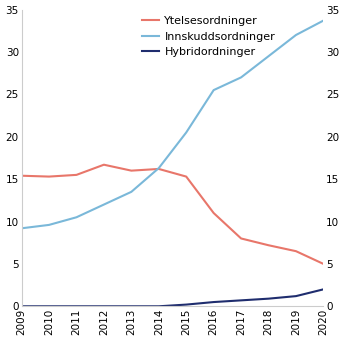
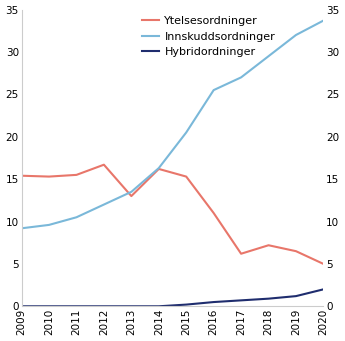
Ytelsesordninger/2013: 16.0 -> 13.0
Ytelsesordninger/2017: 8.0 -> 6.2
